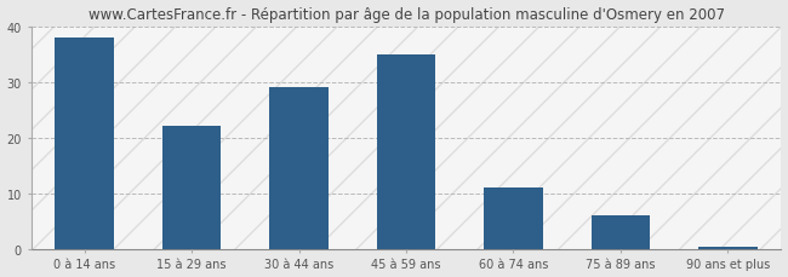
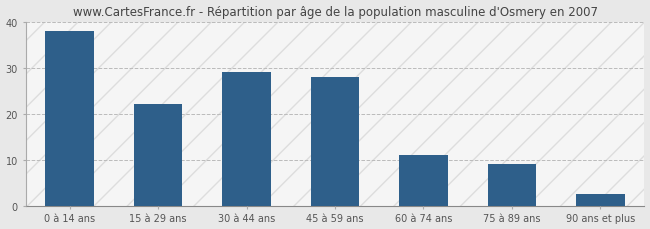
45 à 59 ans: 35.0 -> 28.0
75 à 89 ans: 6.0 -> 9.0
90 ans et plus: 0.5 -> 2.5
